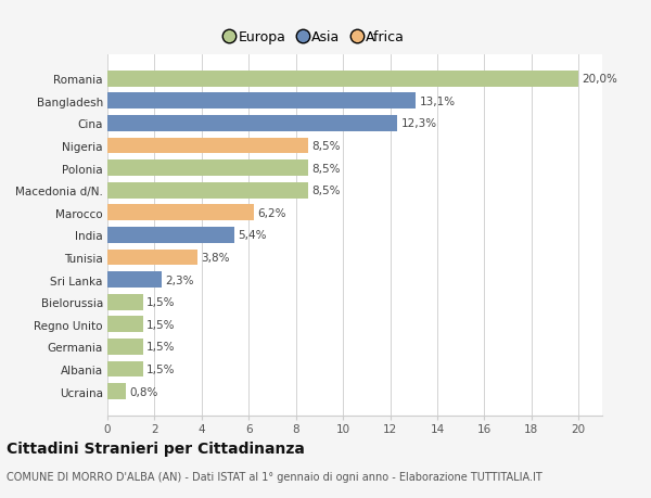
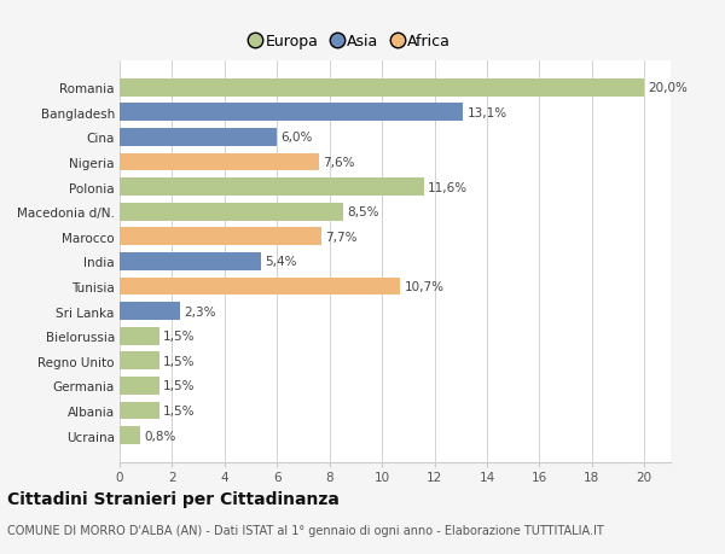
Cina: 12,3% -> 6,0%
Nigeria: 8,5% -> 7,6%
Polonia: 8,5% -> 11,6%
Marocco: 6,2% -> 7,7%
Tunisia: 3,8% -> 10,7%
